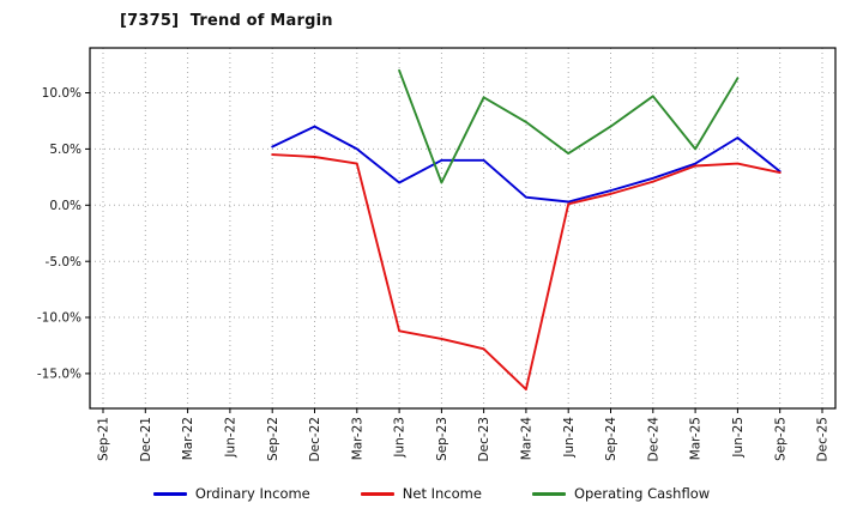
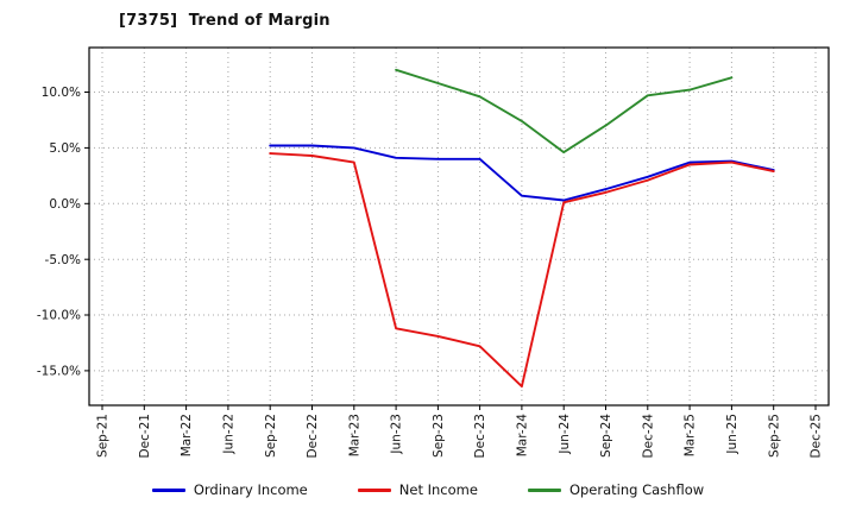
Ordinary Income/Dec-22: 7% -> 5%
Ordinary Income/Jun-23: 2% -> 4%
Operating Cashflow/Sep-23: 2% -> 11%
Operating Cashflow/Mar-25: 5% -> 10%
Ordinary Income/Jun-25: 6% -> 4%
